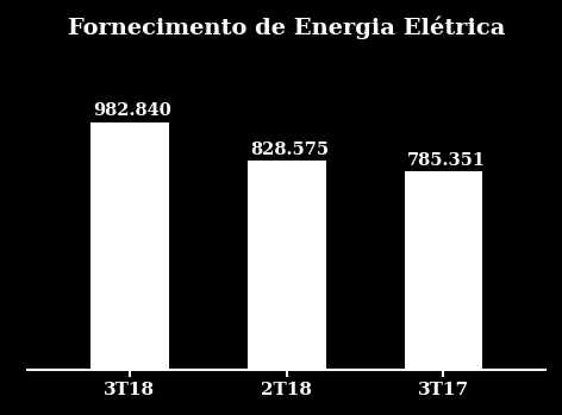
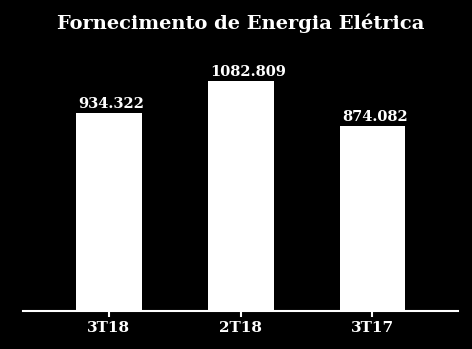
3T18: 982.840 -> 934.322
2T18: 828.575 -> 1082.809
3T17: 785.351 -> 874.082
